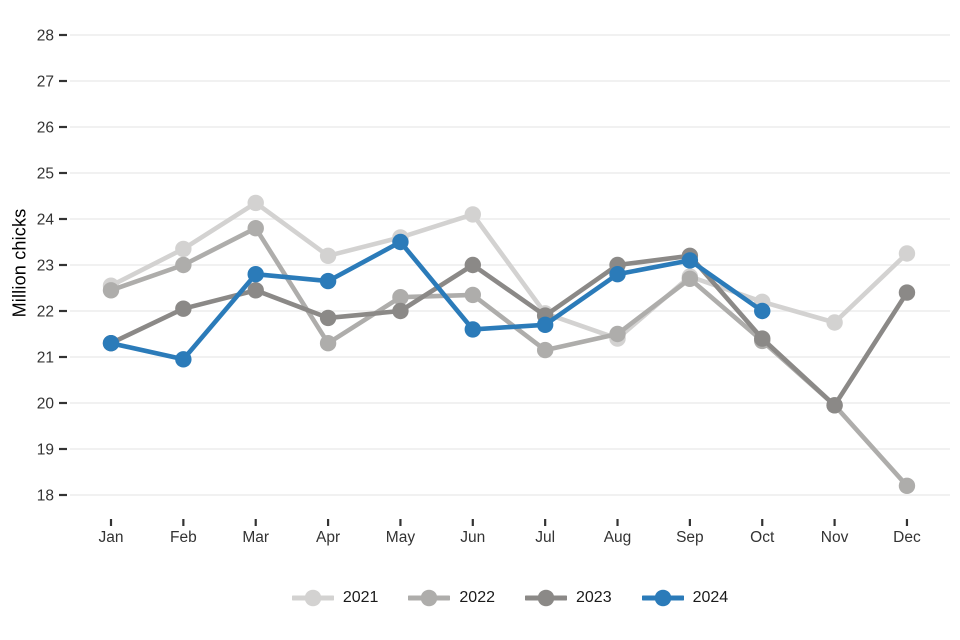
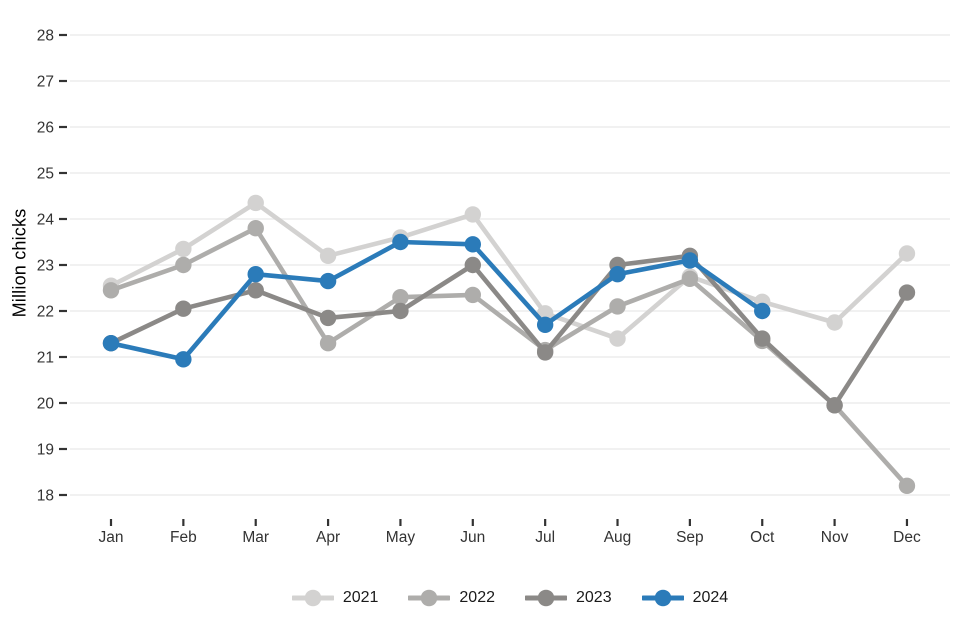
2024/Jun: 21.6 -> 23.4
2023/Jul: 21.9 -> 21.1
2022/Aug: 21.5 -> 22.1
